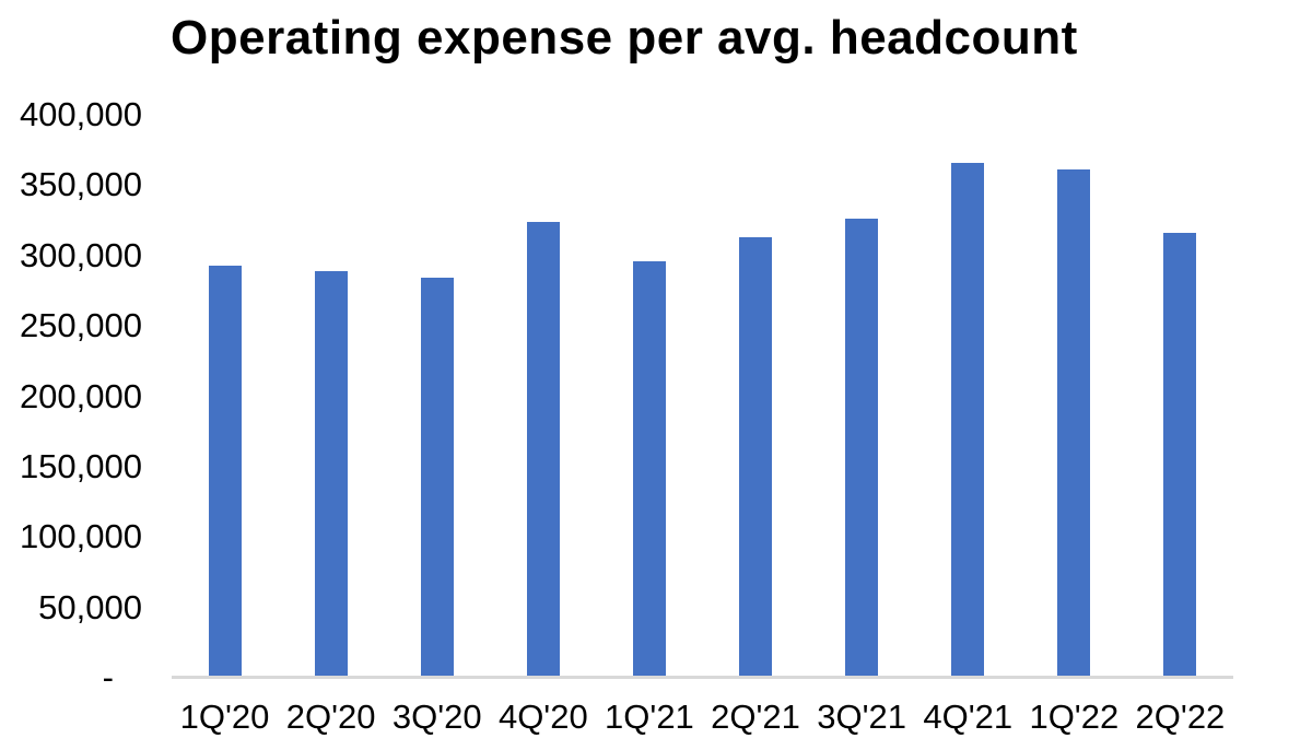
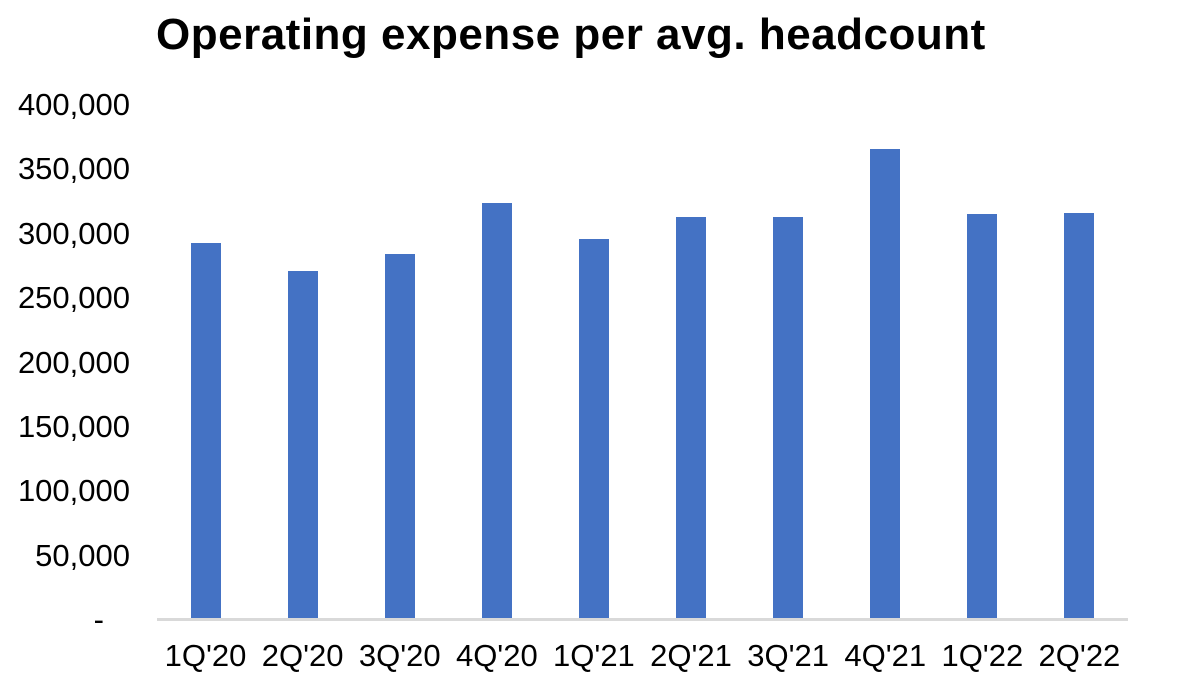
2Q'20: 289000 -> 271000
3Q'21: 326000 -> 313000
1Q'22: 361000 -> 315000
